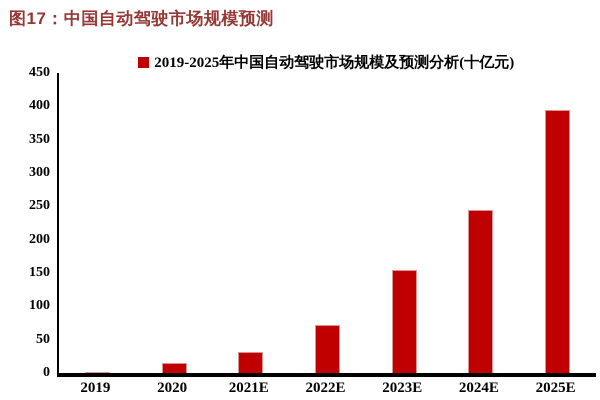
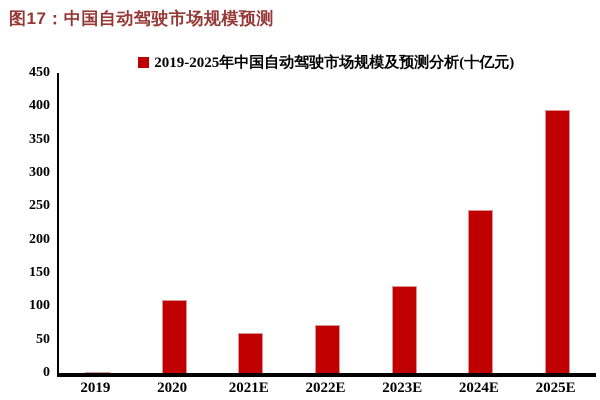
2020: 20 -> 110
2021E: 30 -> 60
2023E: 160 -> 130
